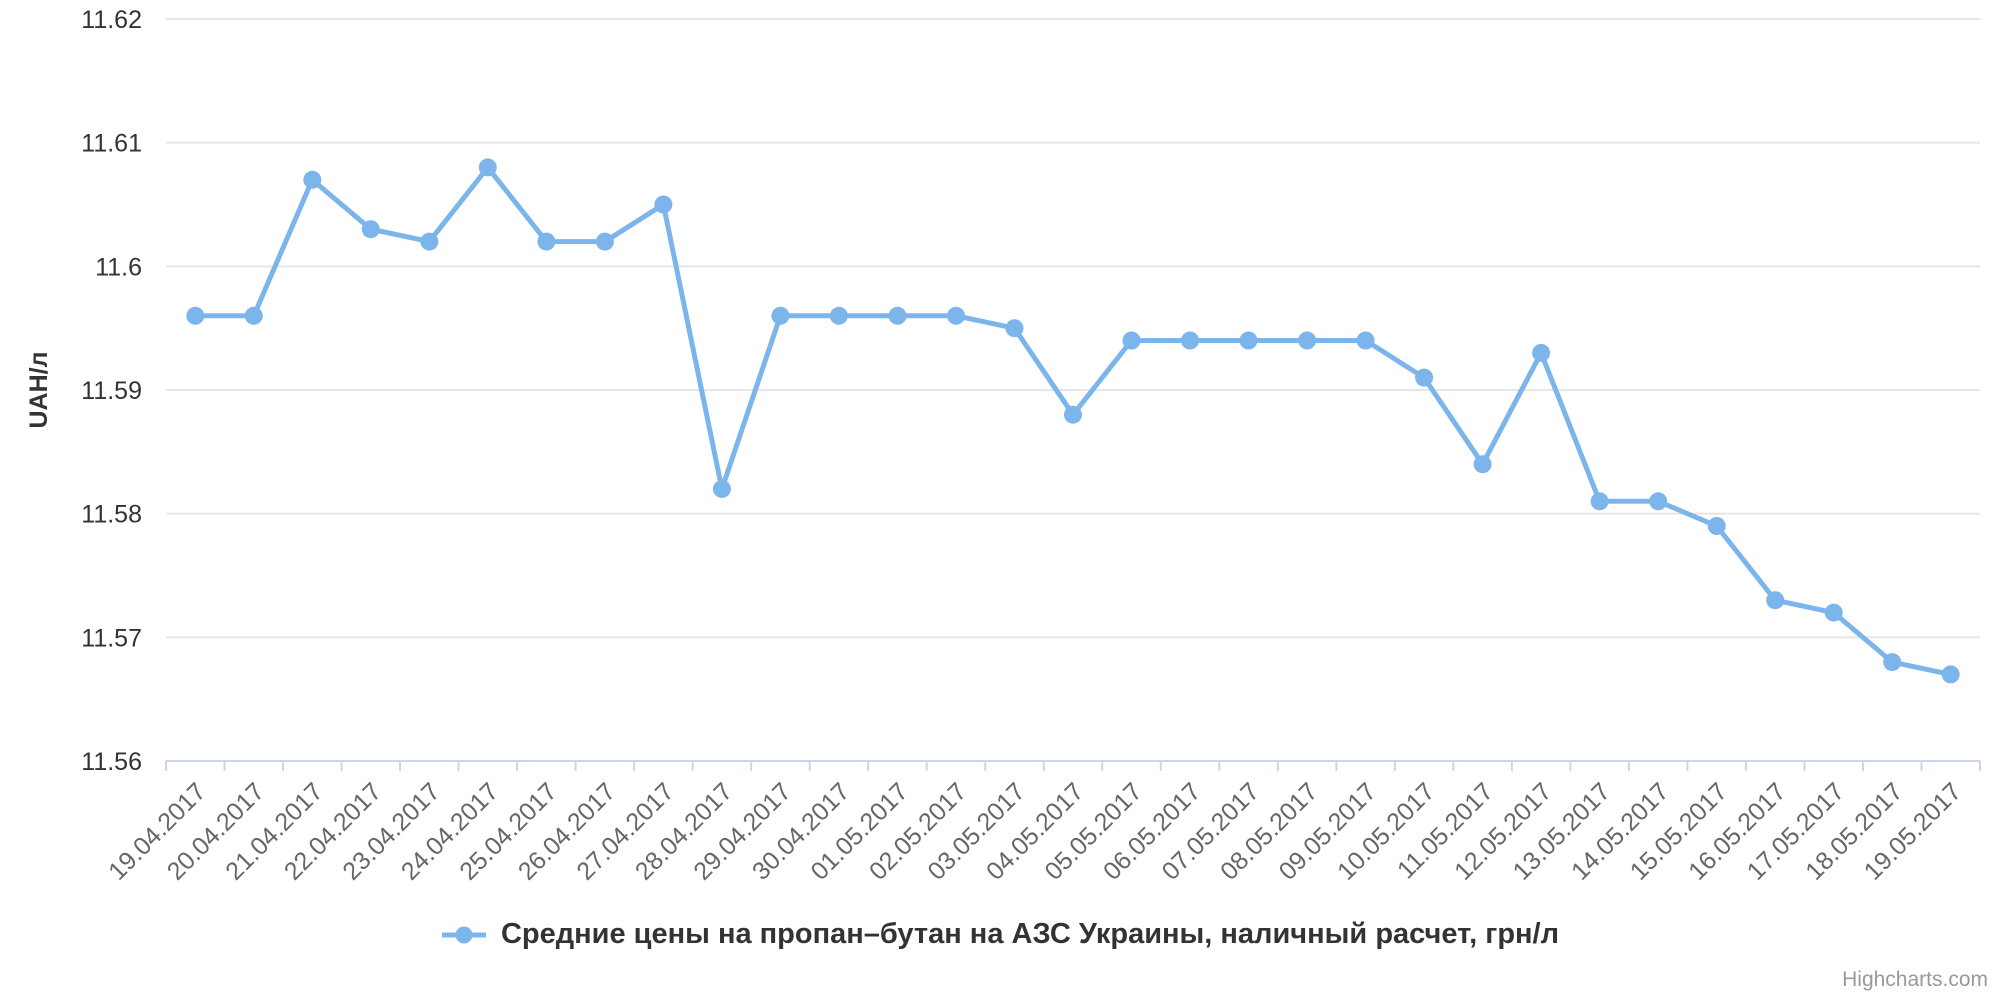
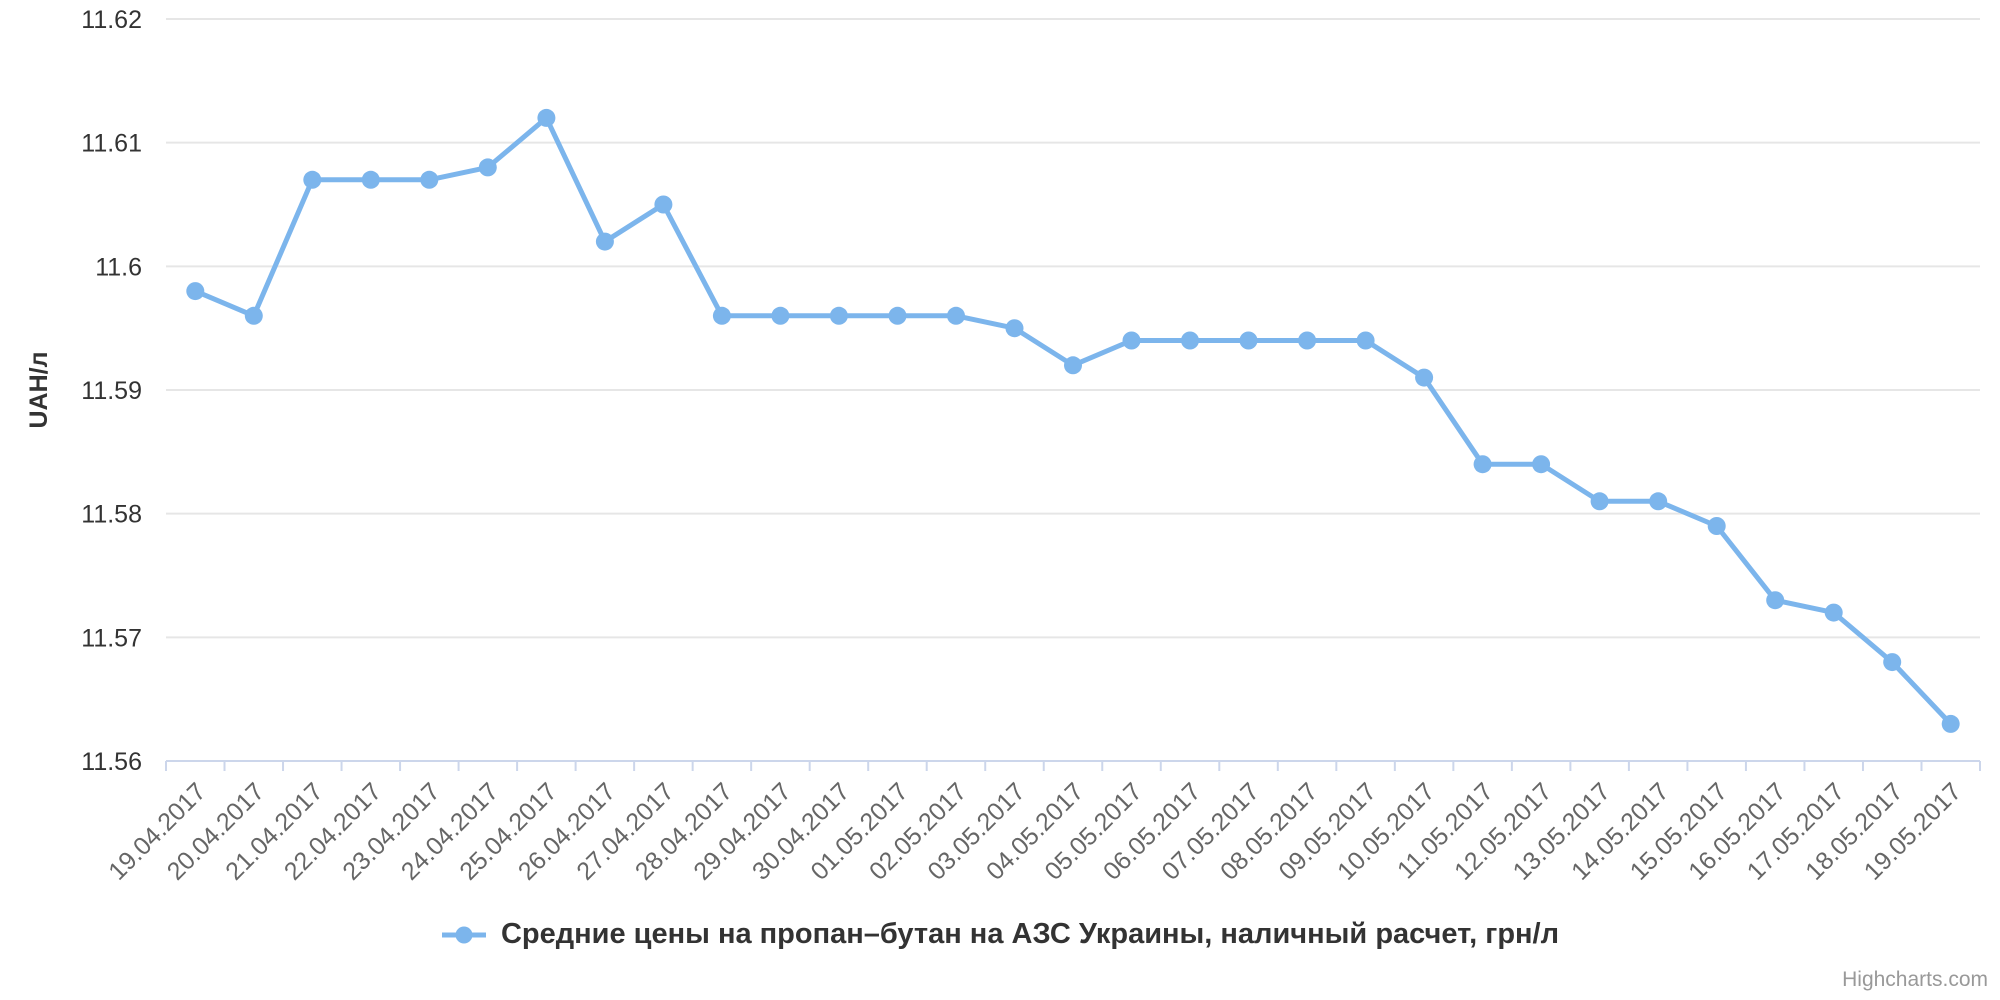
19.04.2017: 11.596 -> 11.598
22.04.2017: 11.603 -> 11.607
23.04.2017: 11.602 -> 11.607
25.04.2017: 11.602 -> 11.612
28.04.2017: 11.582 -> 11.596
04.05.2017: 11.588 -> 11.592
12.05.2017: 11.593 -> 11.584
19.05.2017: 11.567 -> 11.563
